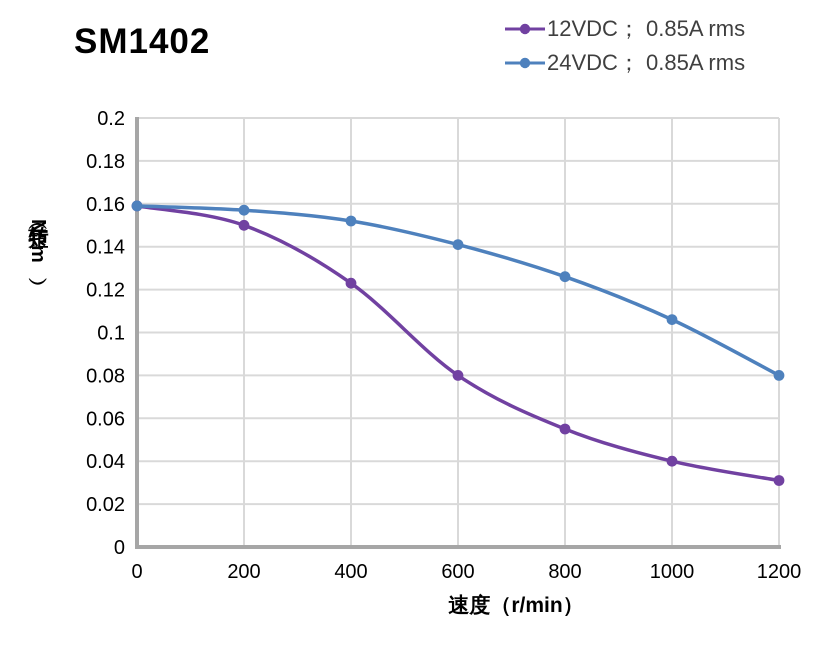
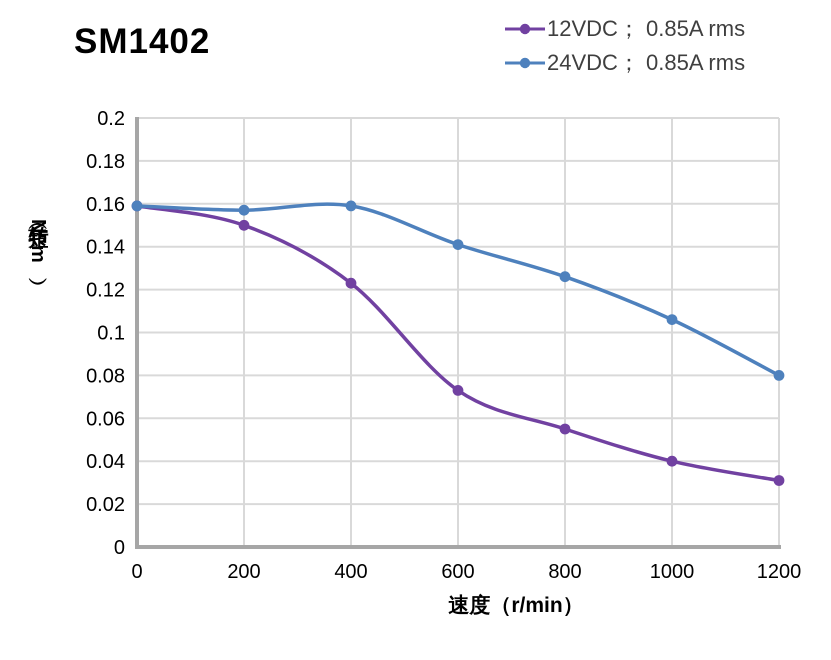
24VDC； 0.85A rms/400: 0.152 -> 0.159
12VDC； 0.85A rms/600: 0.080 -> 0.073
